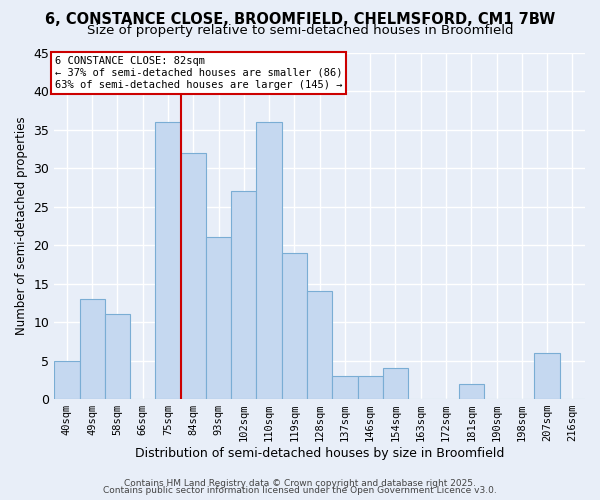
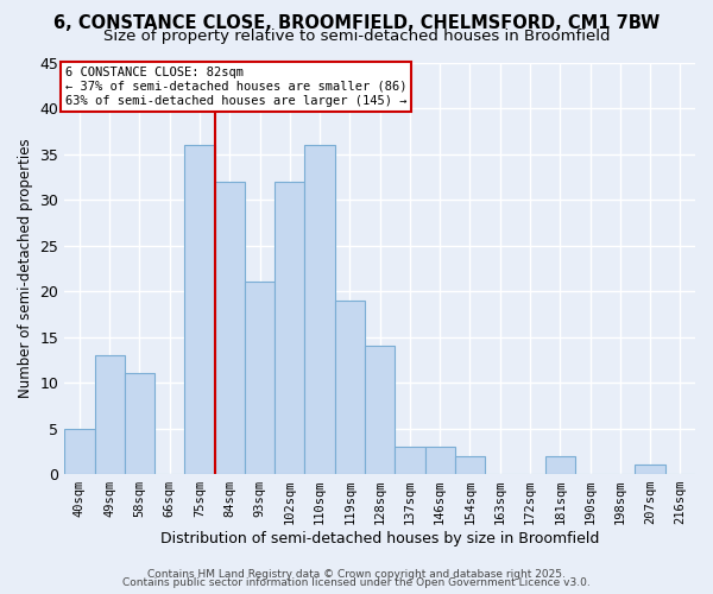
102sqm: 27 -> 32
154sqm: 4 -> 2
207sqm: 6 -> 1
